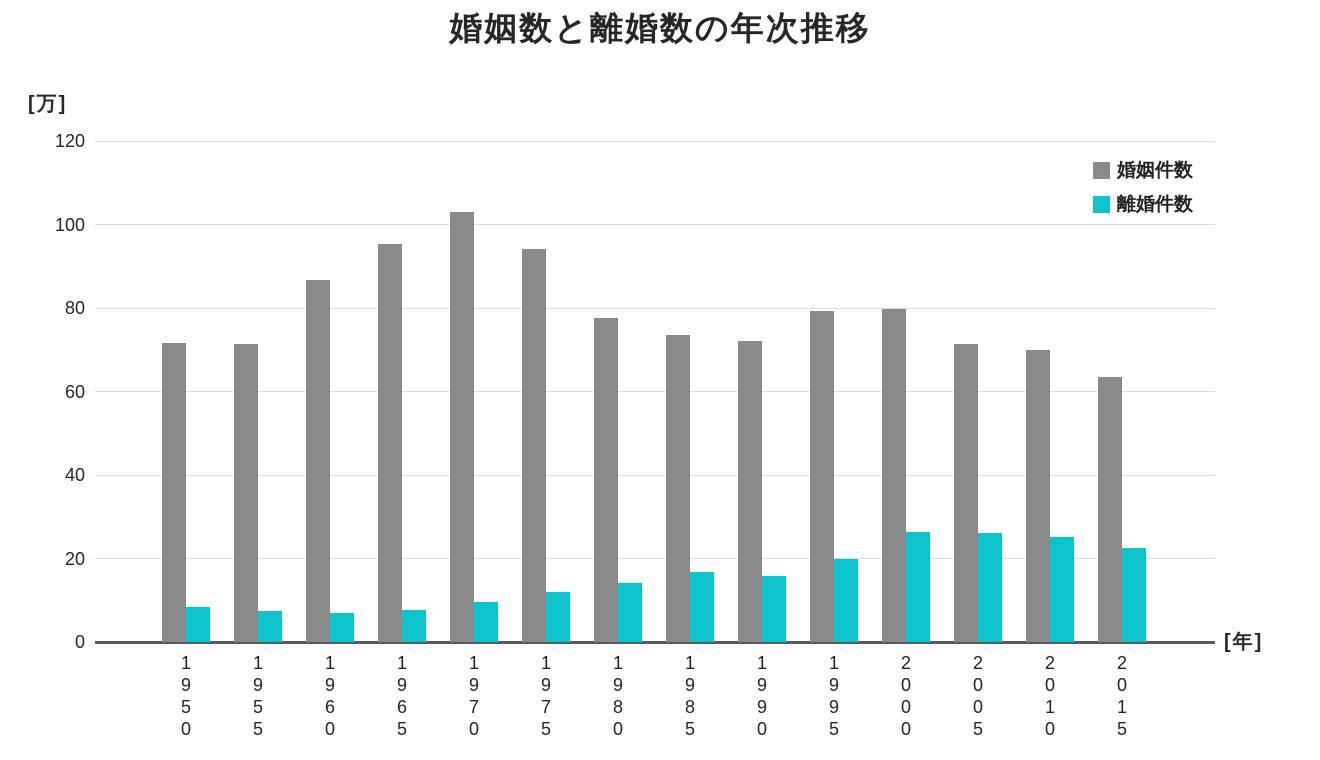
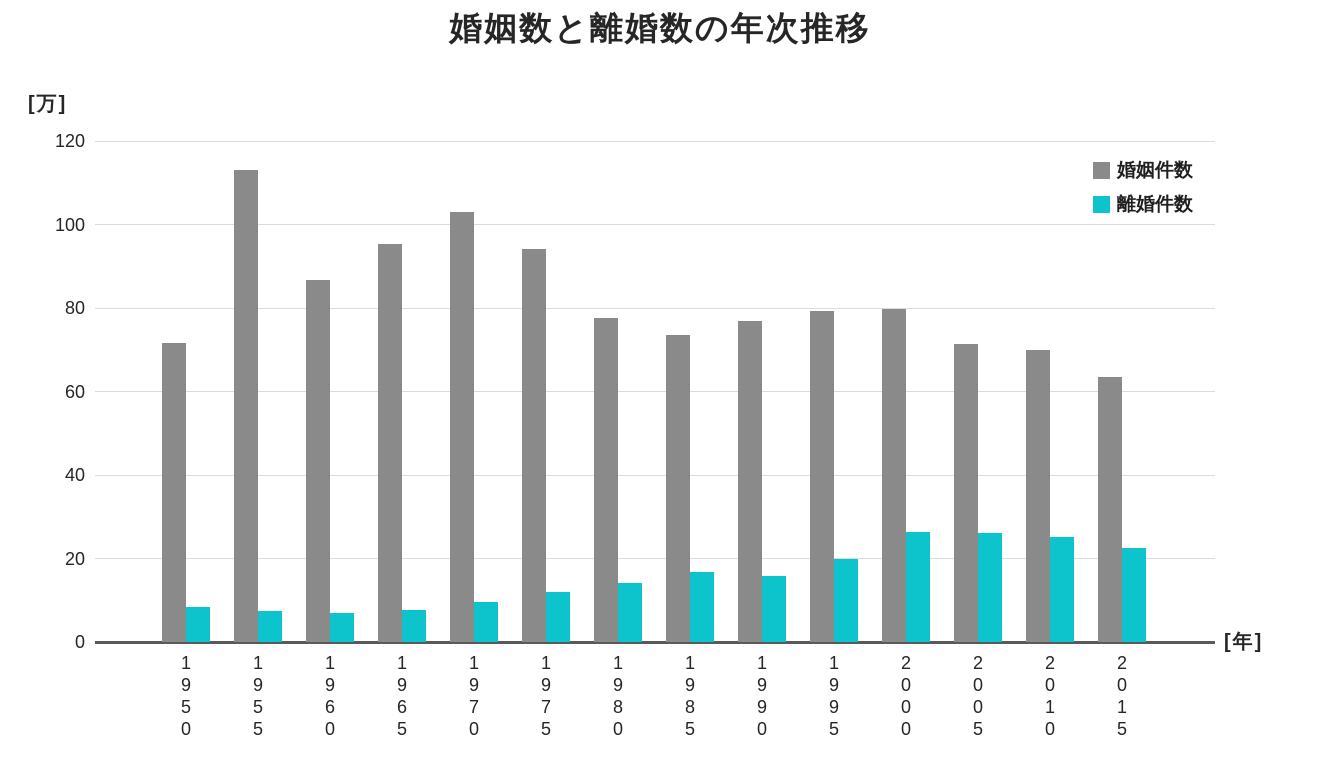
婚姻件数/1955: 71 -> 113
婚姻件数/1990: 72 -> 77
